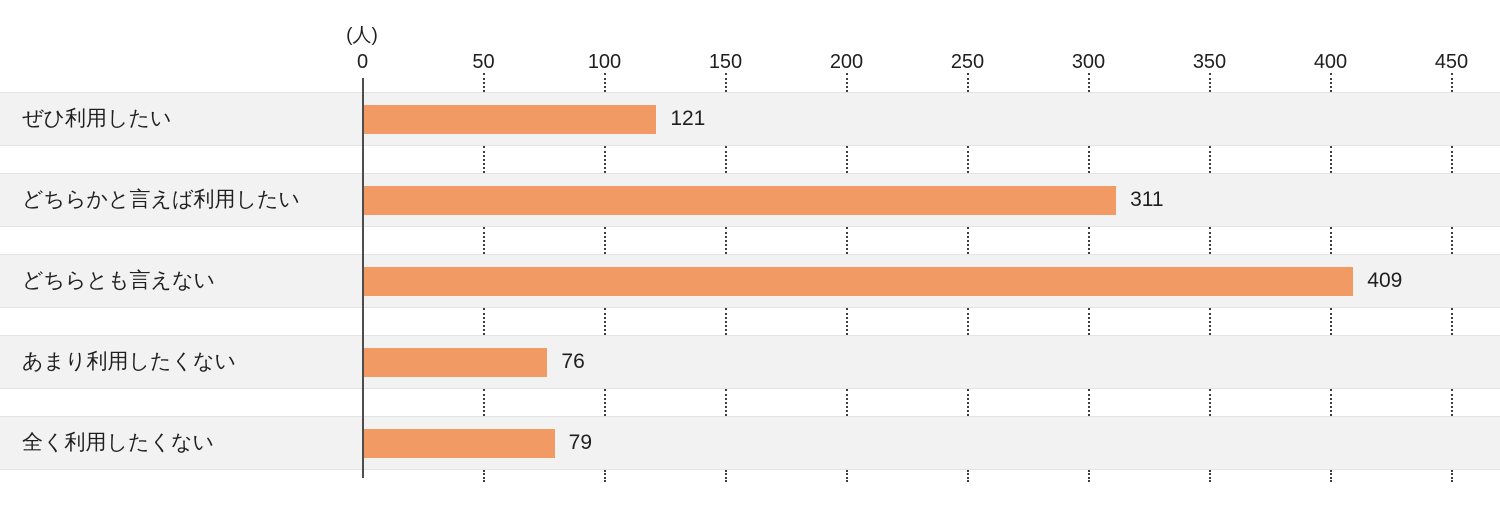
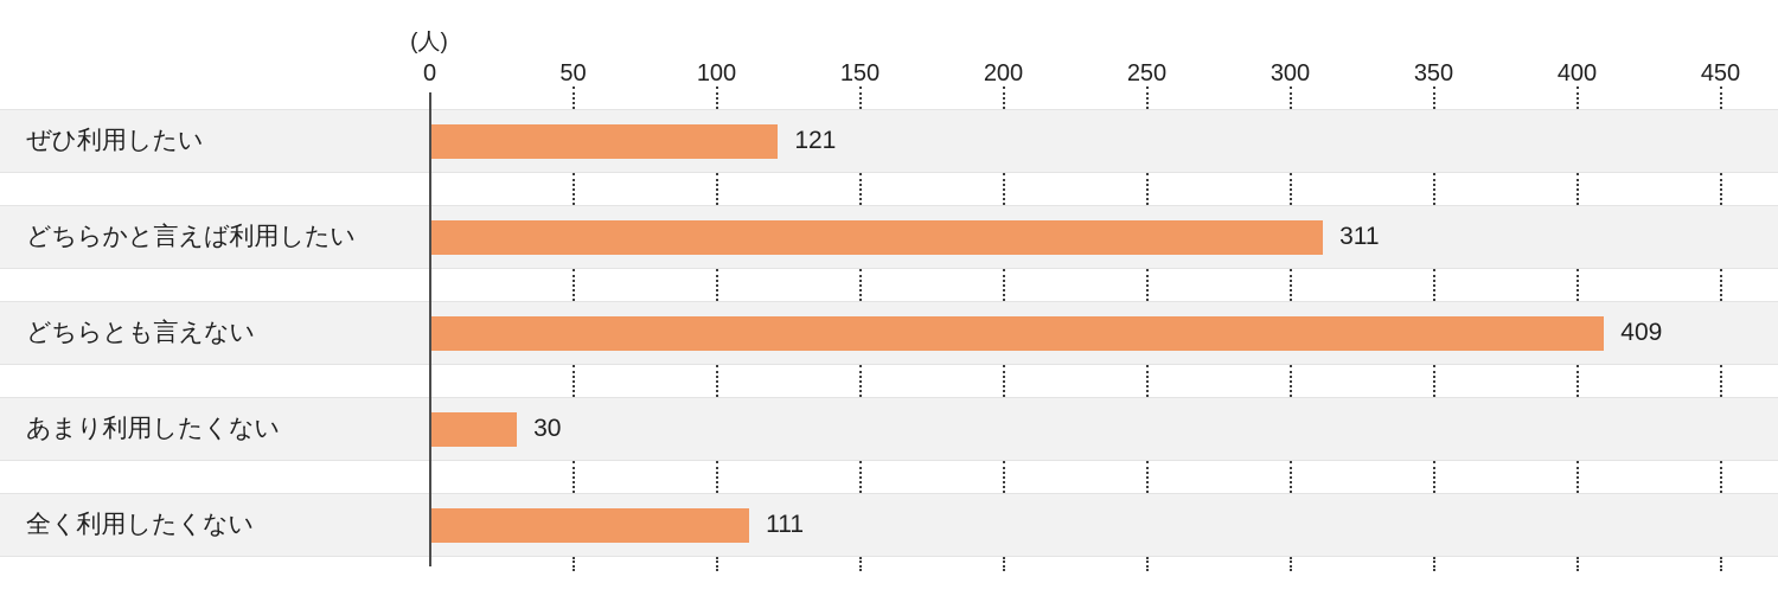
あまり利用したくない: 76 -> 30
全く利用したくない: 79 -> 111
